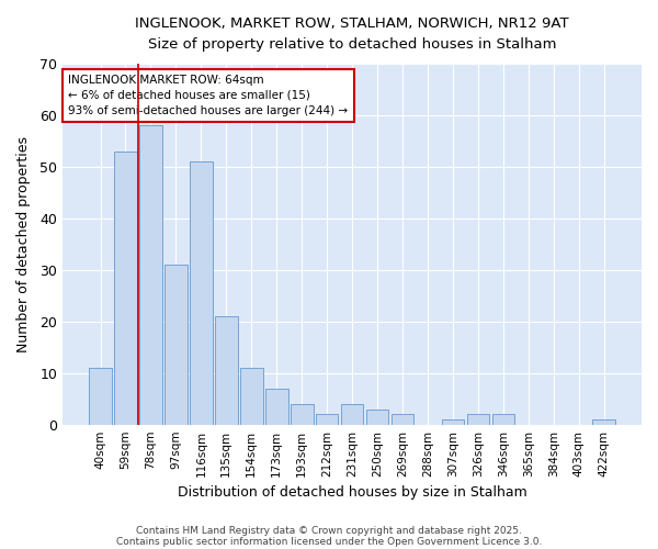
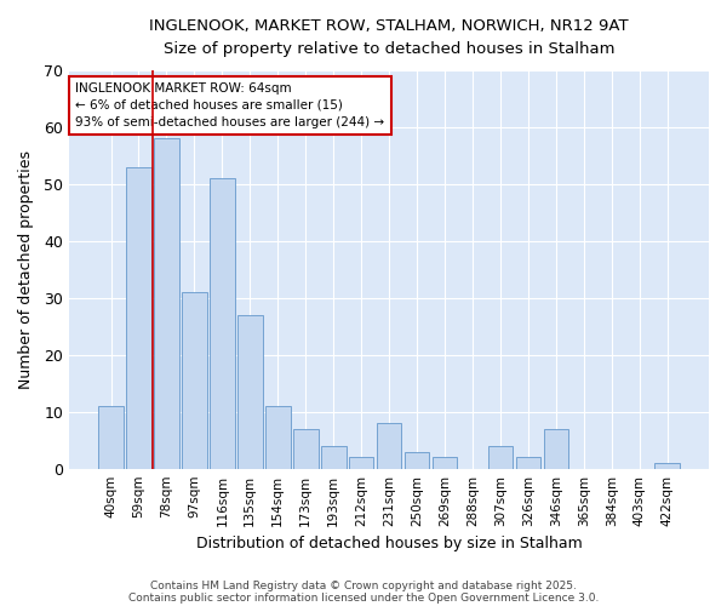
135sqm: 21 -> 27
231sqm: 4 -> 8
307sqm: 1 -> 4
346sqm: 2 -> 7
